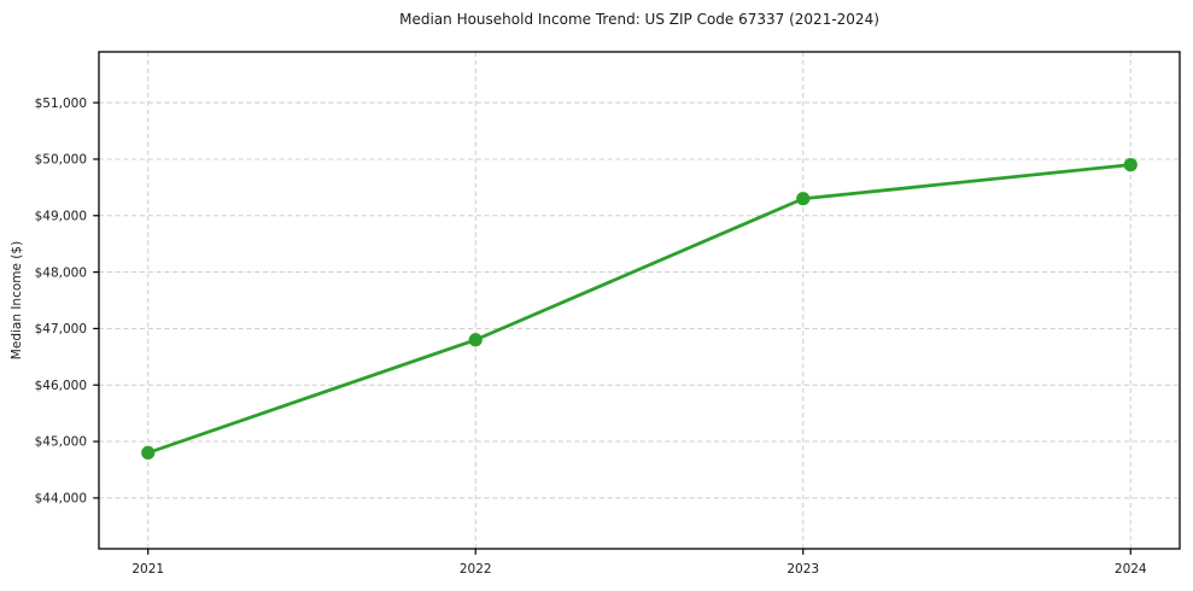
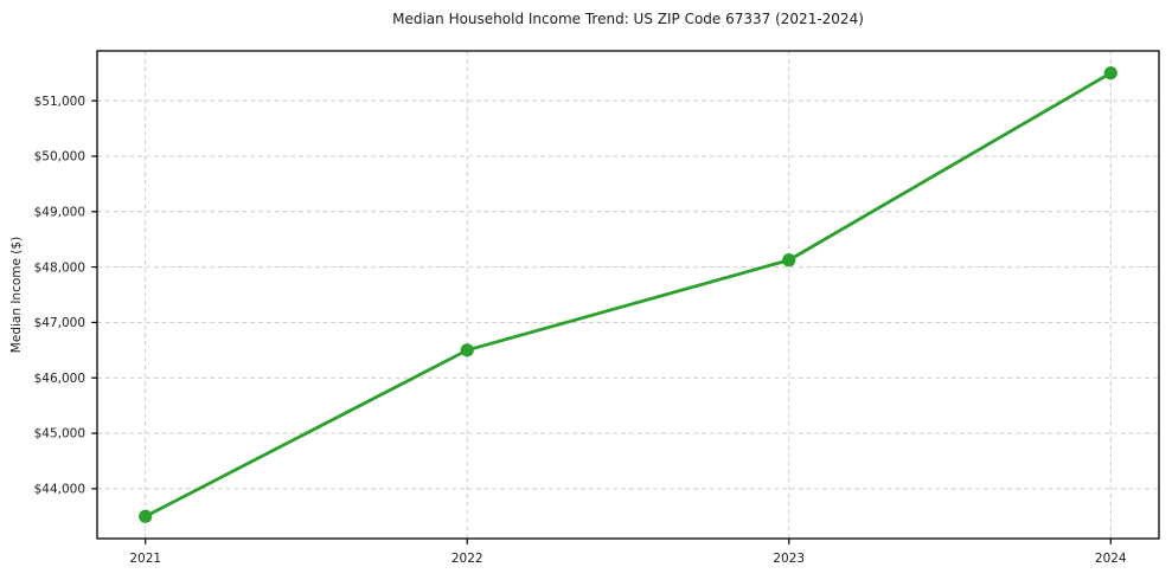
2021: $44800 -> $43500
2022: $46800 -> $46500
2023: $49300 -> $48100
2024: $49900 -> $51500
